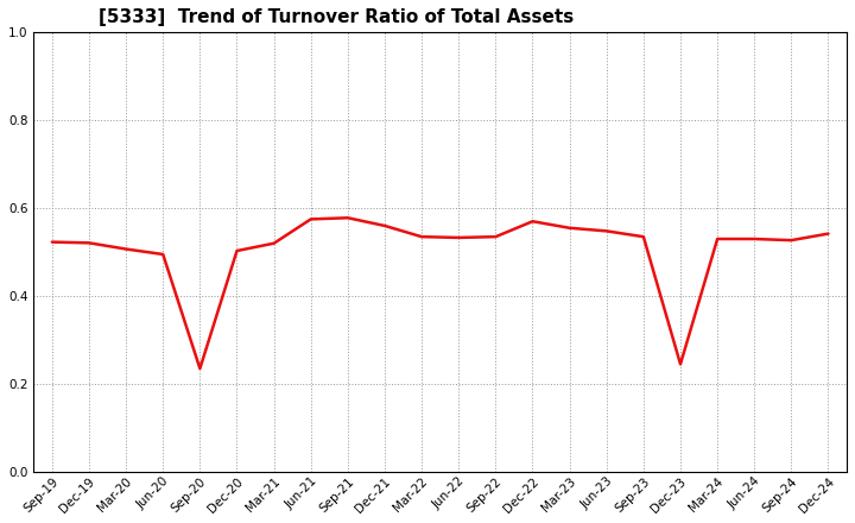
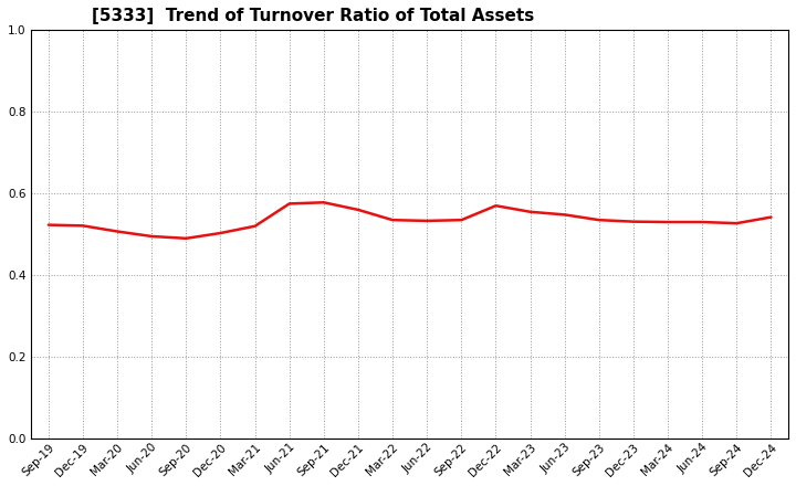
Sep-20: 0.235 -> 0.490
Dec-23: 0.245 -> 0.531
